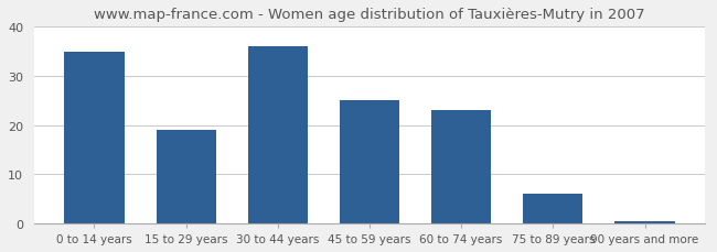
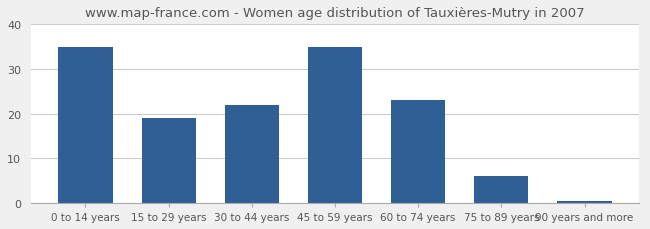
30 to 44 years: 36.0 -> 22.0
45 to 59 years: 25.0 -> 35.0
